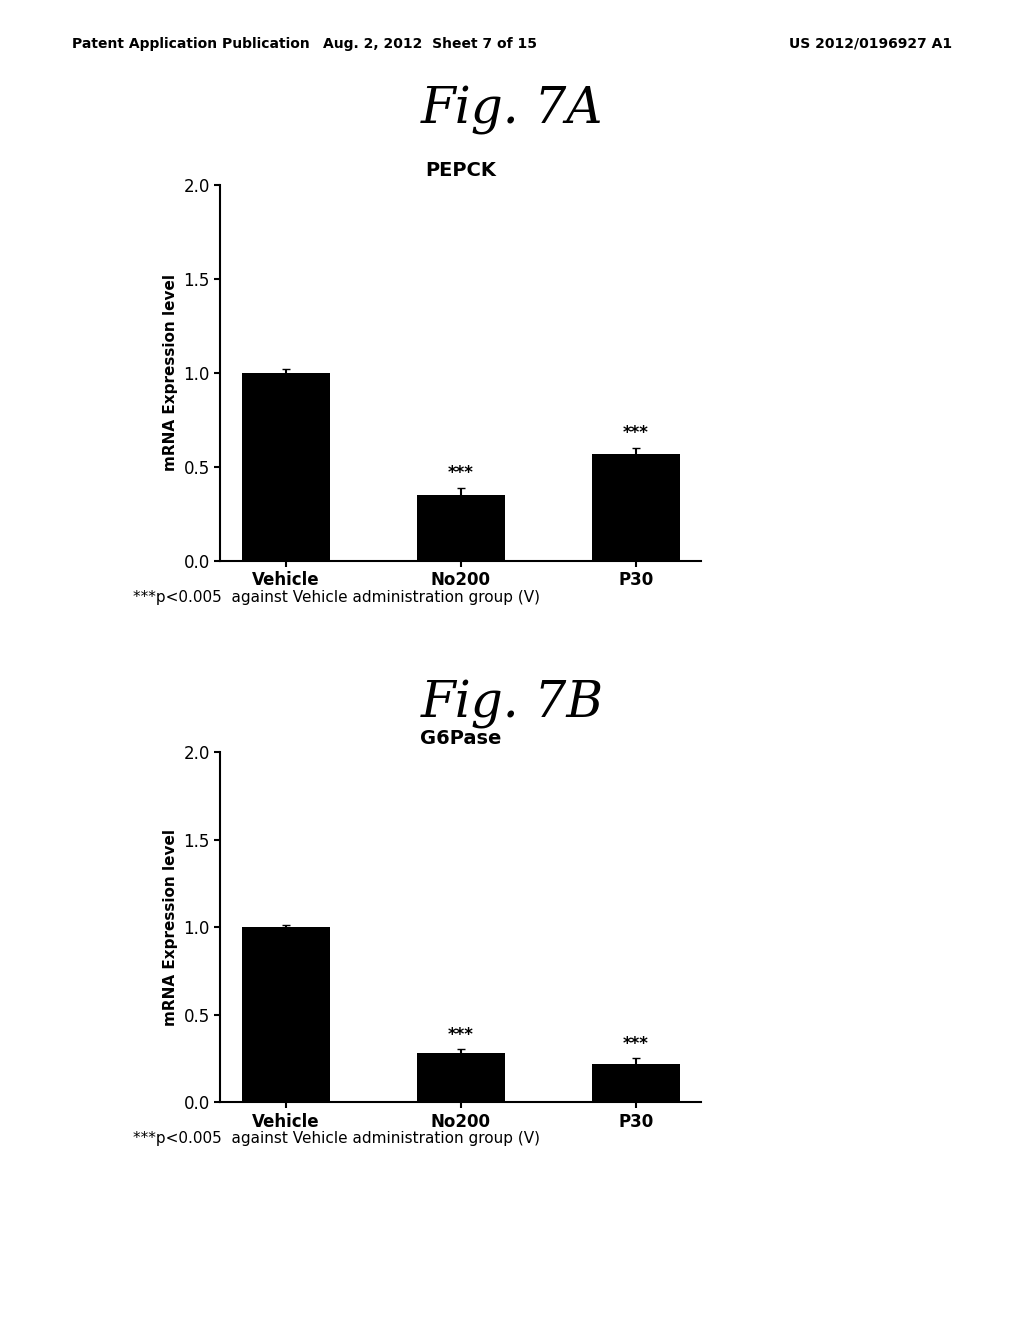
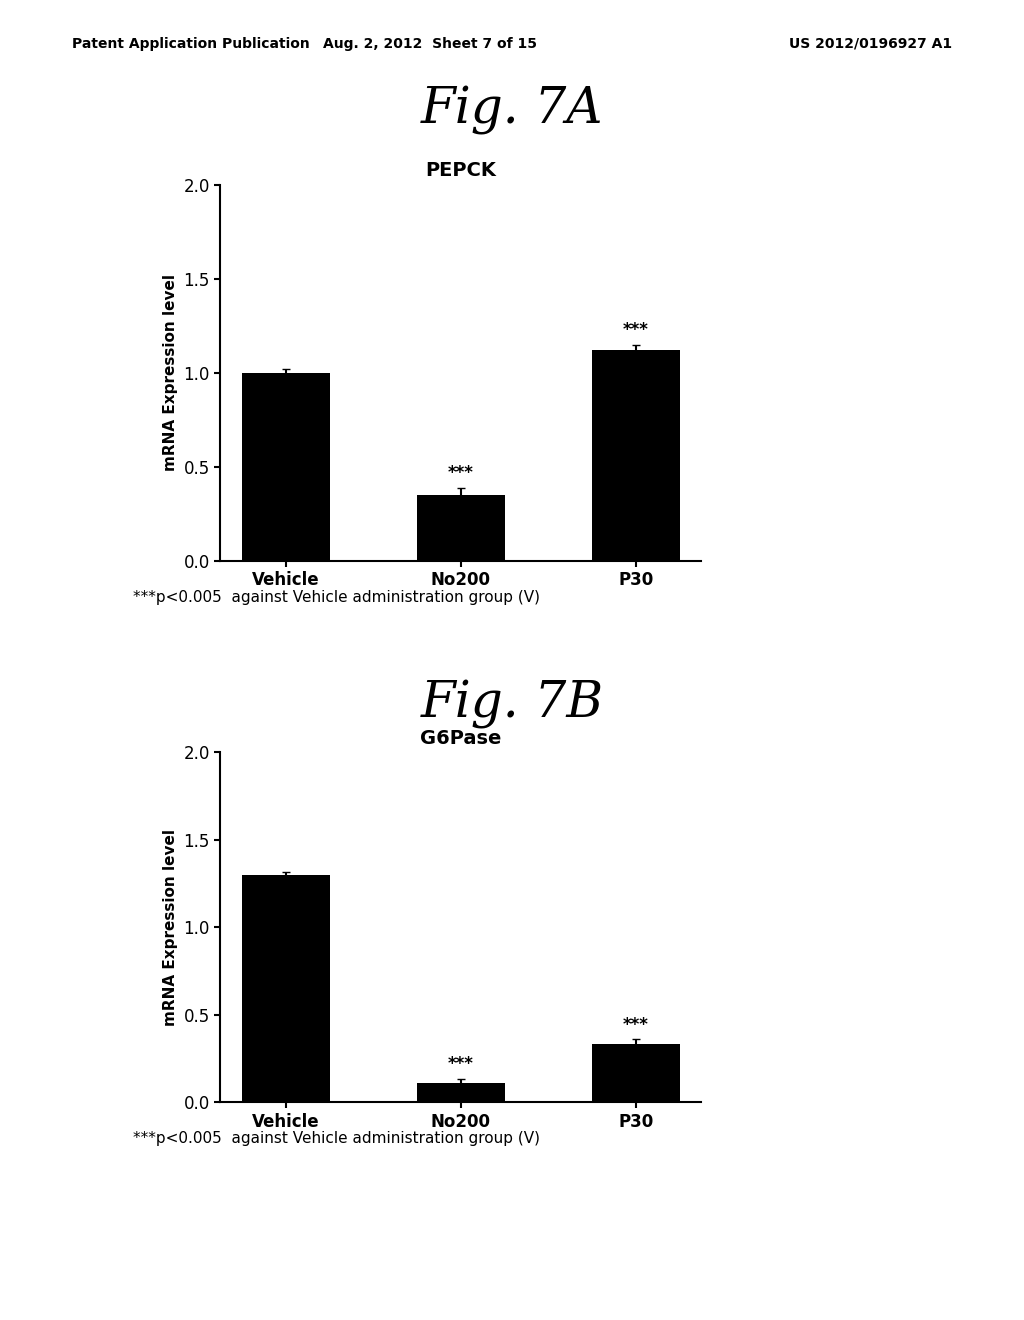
PEPCK/P30: 0.57 -> 1.12
G6Pase/Vehicle: 1.00 -> 1.30
G6Pase/No200: 0.28 -> 0.11
G6Pase/P30: 0.22 -> 0.33
